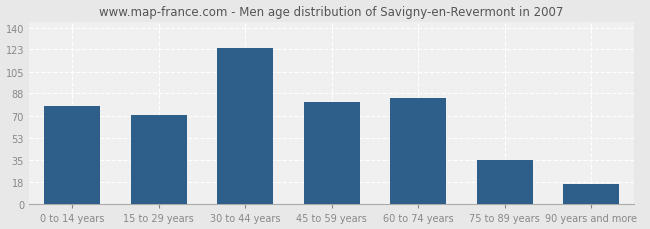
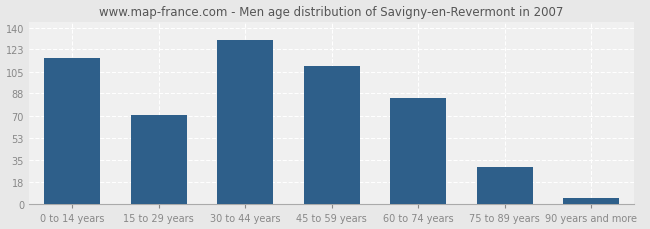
0 to 14 years: 78 -> 116
30 to 44 years: 124 -> 130
45 to 59 years: 81 -> 110
75 to 89 years: 35 -> 30
90 years and more: 16 -> 5
